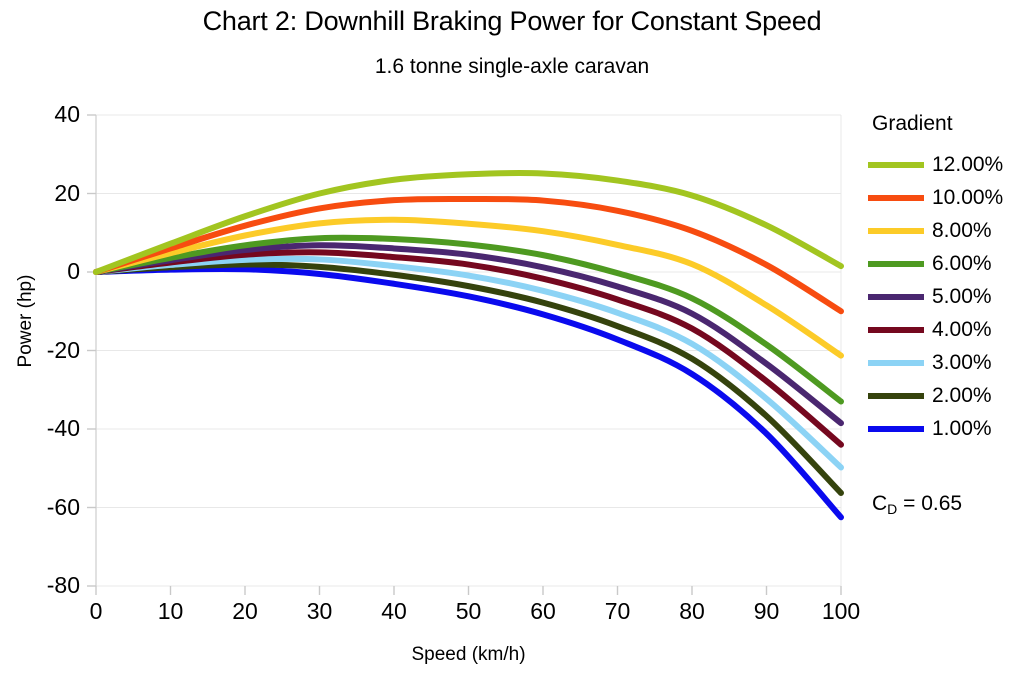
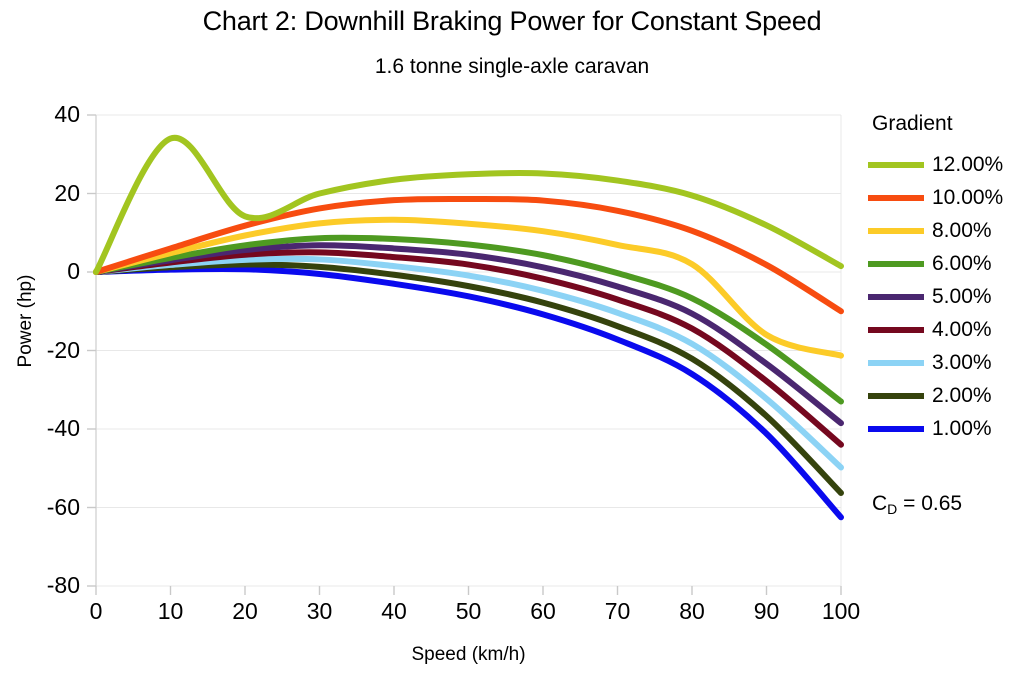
12.00%/10: 7 -> 34
8.00%/90: -8 -> -16
